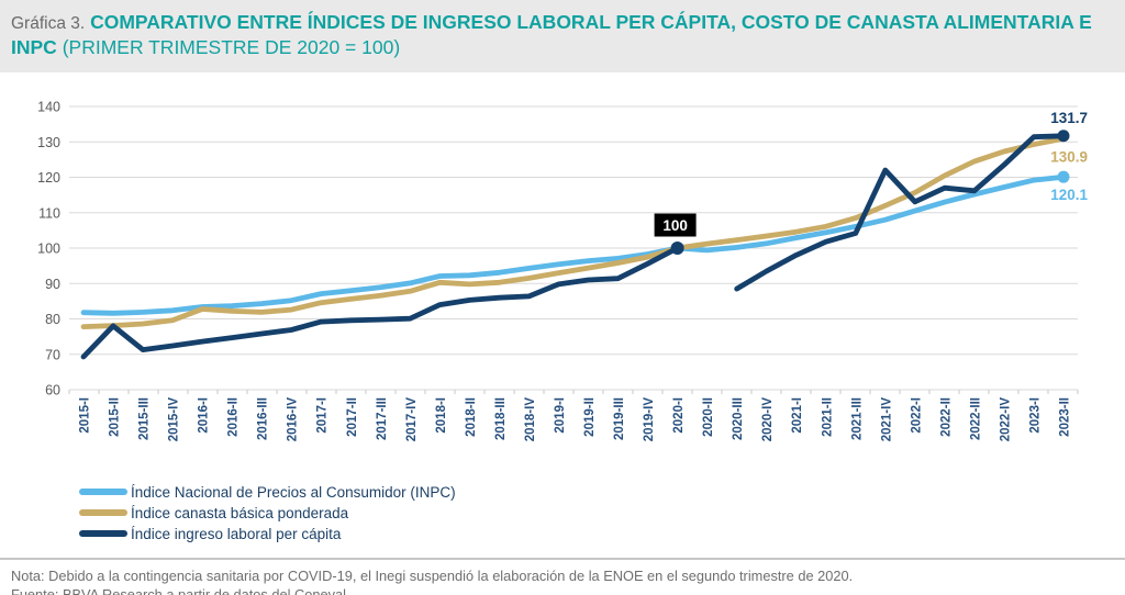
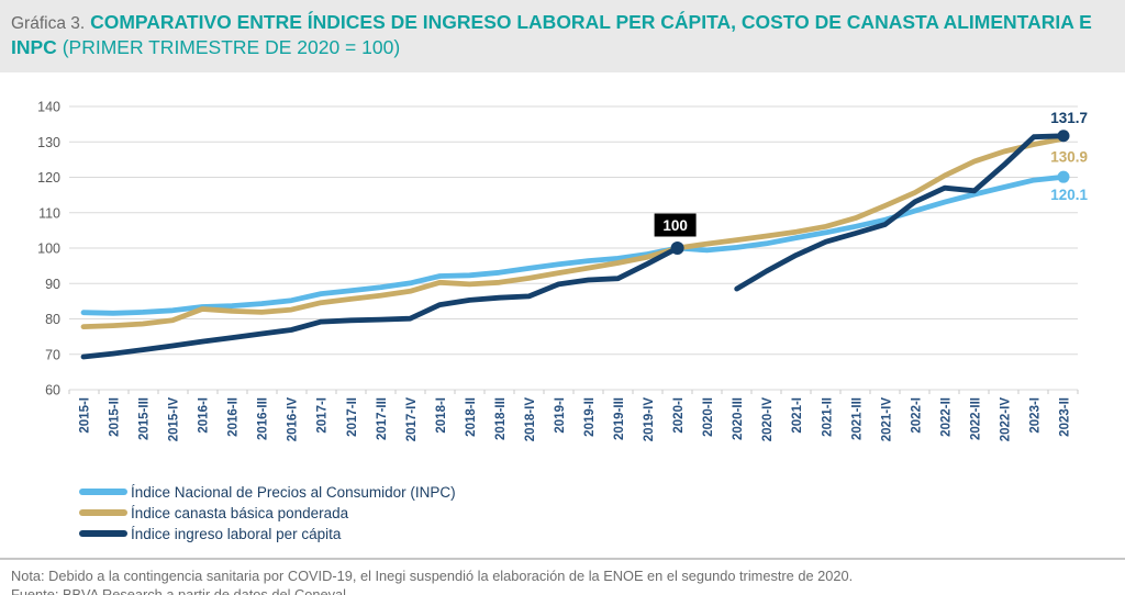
Índice ingreso laboral per cápita/2015-II: 78 -> 70
Índice ingreso laboral per cápita/2021-IV: 122 -> 107
